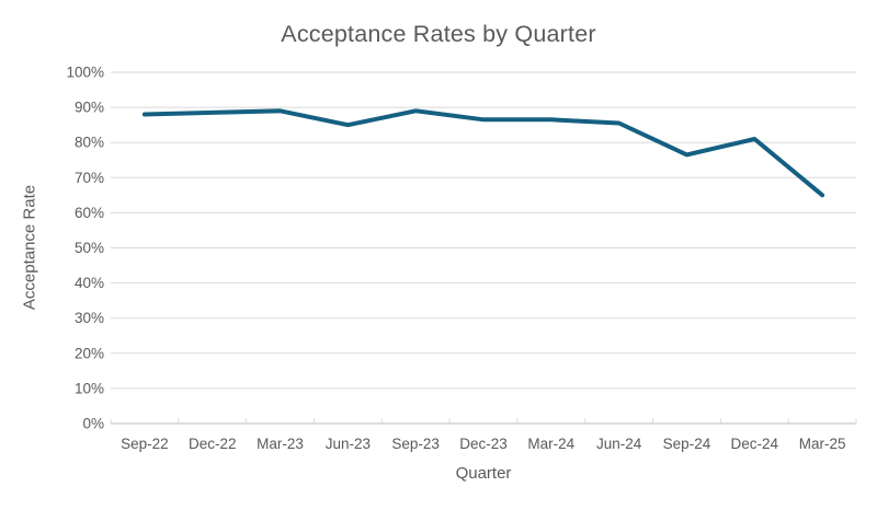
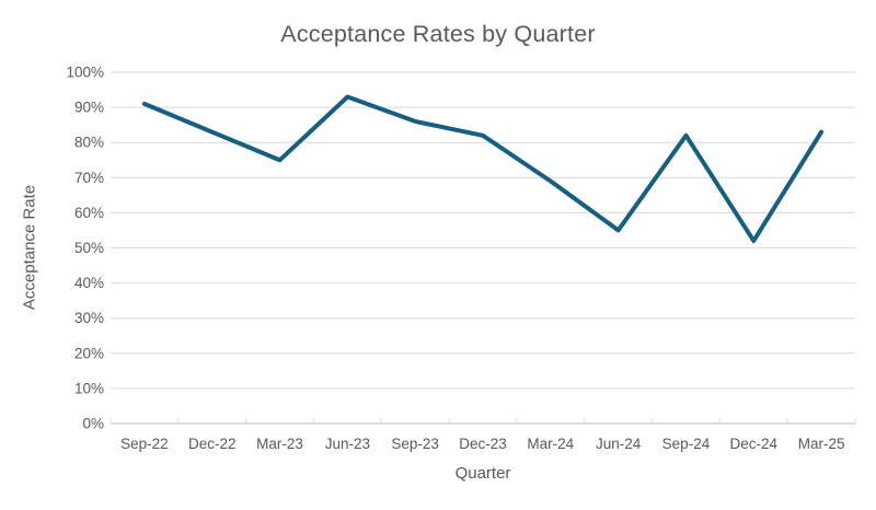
Sep-22: 88% -> 91%
Dec-22: 88% -> 83%
Mar-23: 89% -> 75%
Jun-23: 85% -> 93%
Sep-23: 89% -> 86%
Dec-23: 86% -> 82%
Mar-24: 86% -> 69%
Jun-24: 86% -> 55%
Sep-24: 76% -> 82%
Dec-24: 81% -> 52%
Mar-25: 65% -> 83%
